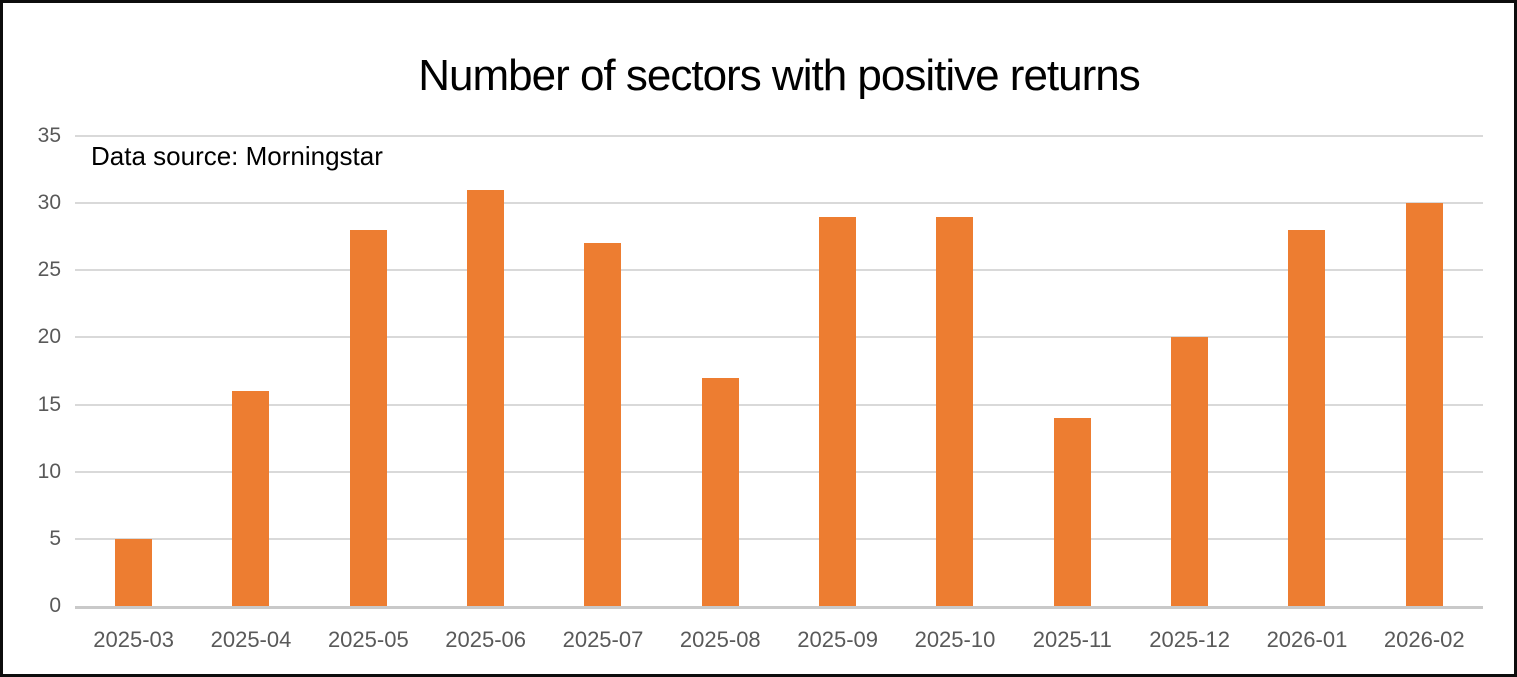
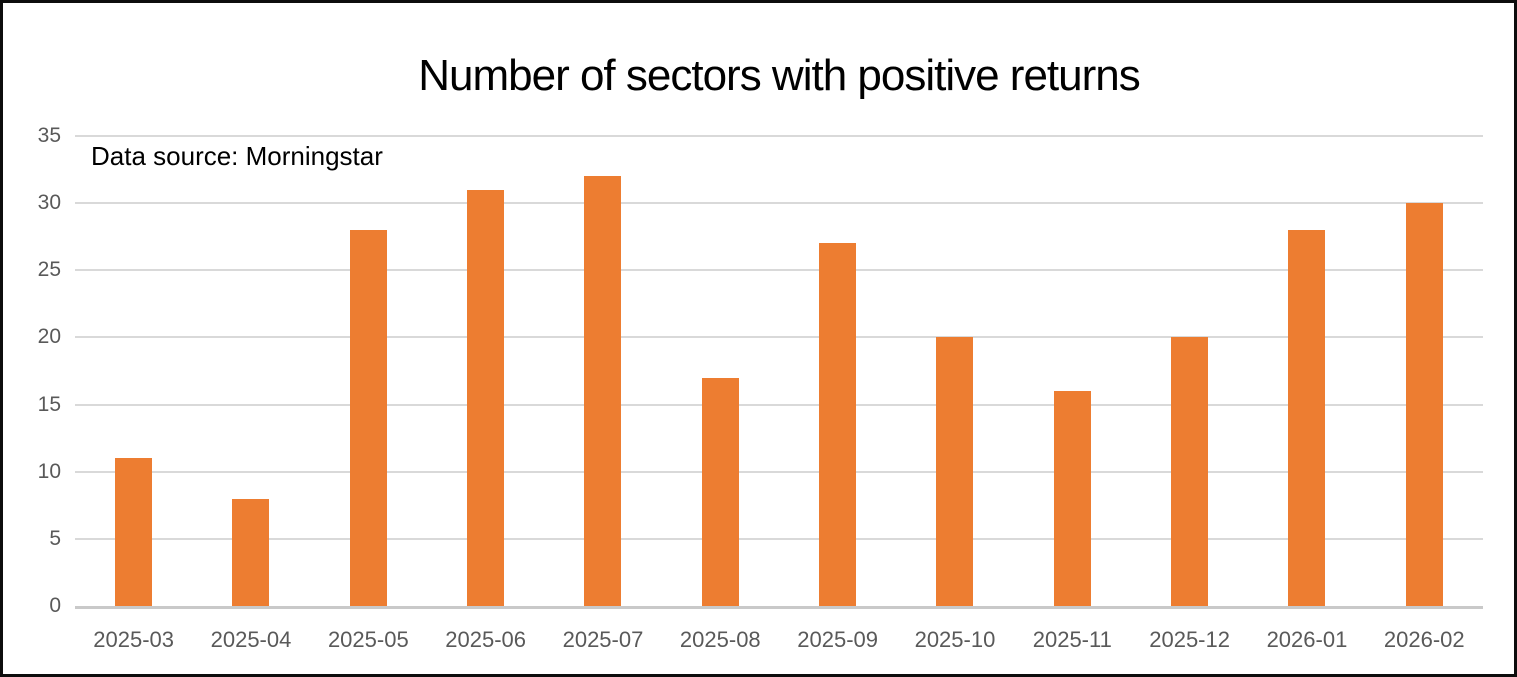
2025-03: 5 -> 11
2025-04: 16 -> 8
2025-07: 27 -> 32
2025-09: 29 -> 27
2025-10: 29 -> 20
2025-11: 14 -> 16
